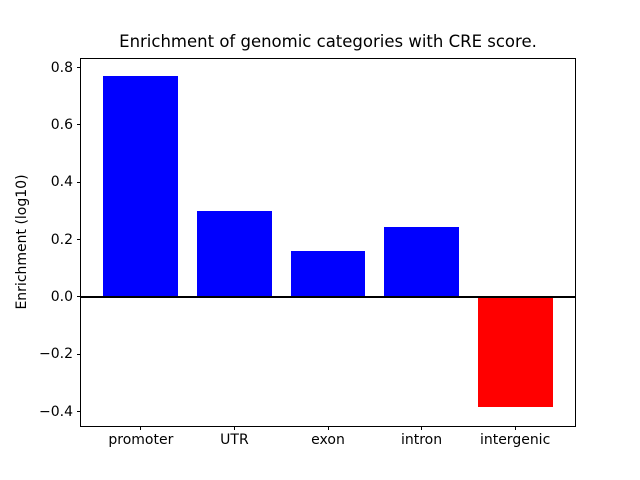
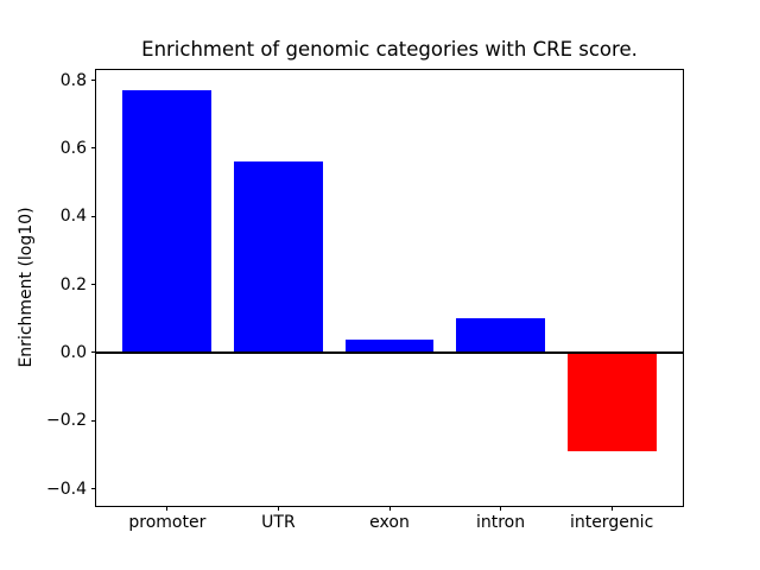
UTR: 0.30 -> 0.56
exon: 0.16 -> 0.04
intron: 0.24 -> 0.10
intergenic: -0.39 -> -0.29
